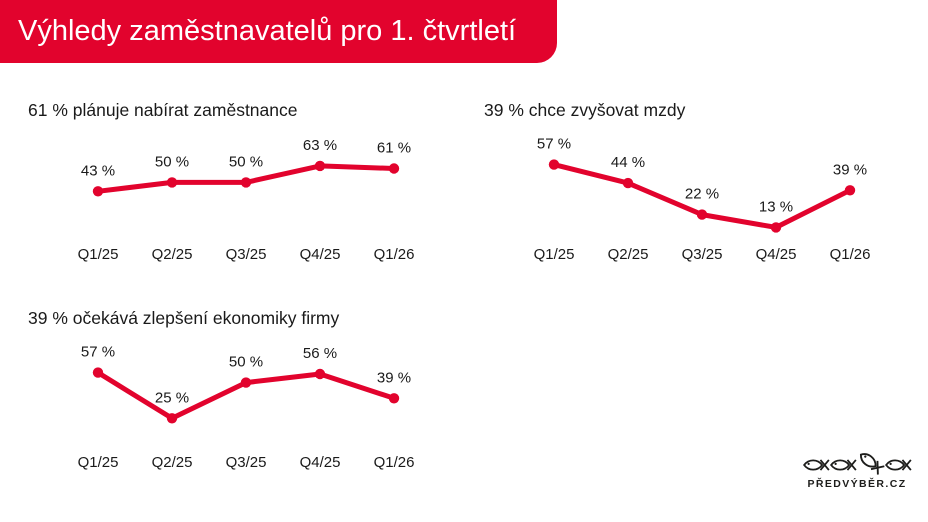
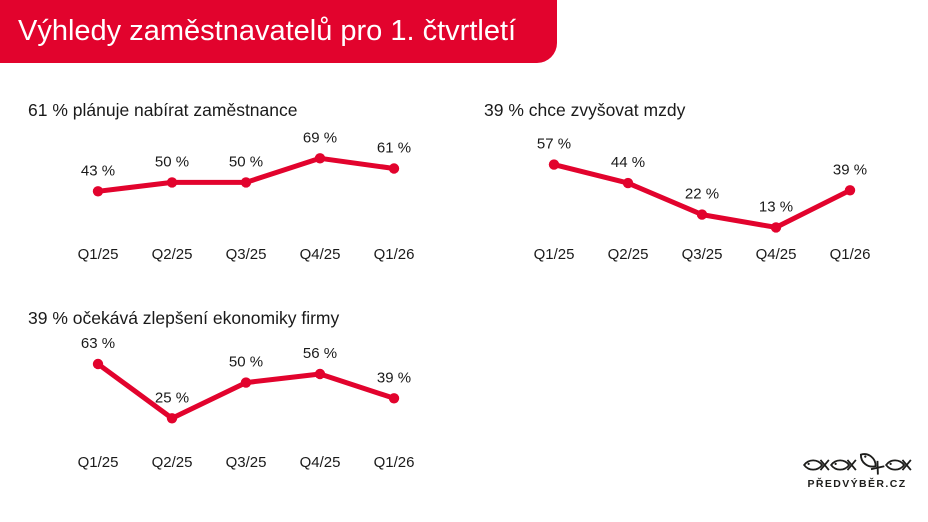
61 % plánuje nabírat zaměstnance/Q4/25: 63 -> 69
39 % očekává zlepšení ekonomiky firmy/Q1/25: 57 -> 63
